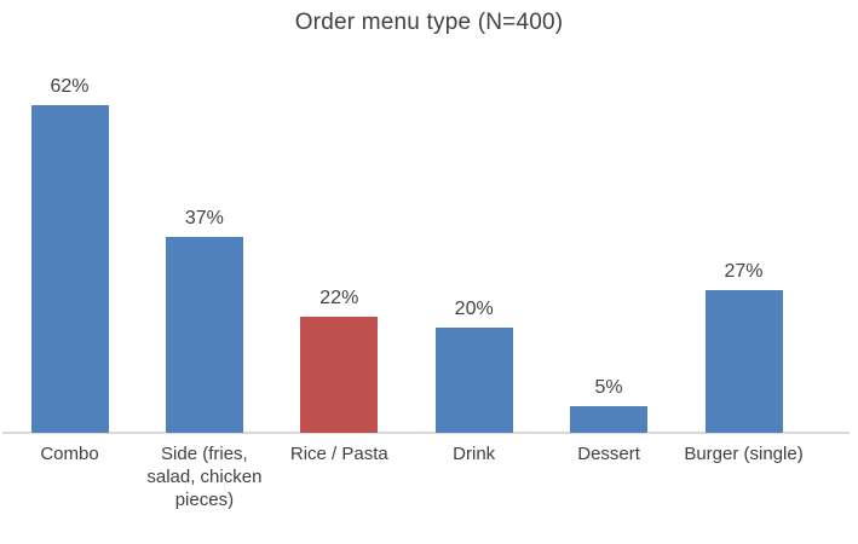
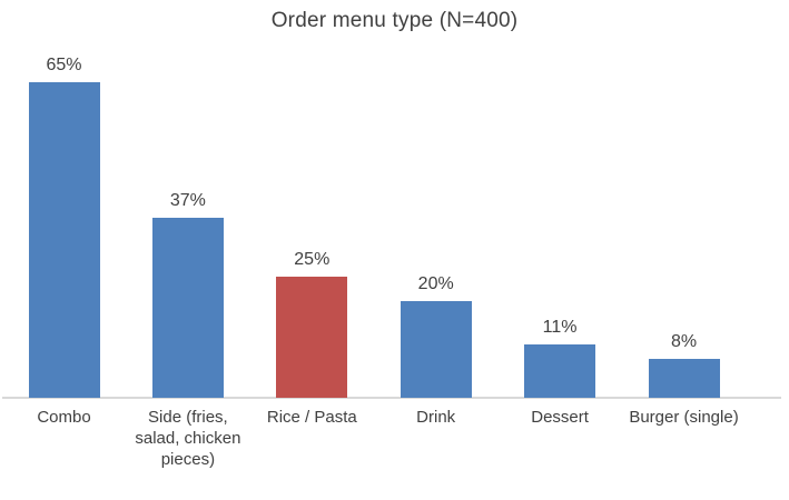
Combo: 62% -> 65%
Rice / Pasta: 22% -> 25%
Dessert: 5% -> 11%
Burger (single): 27% -> 8%
